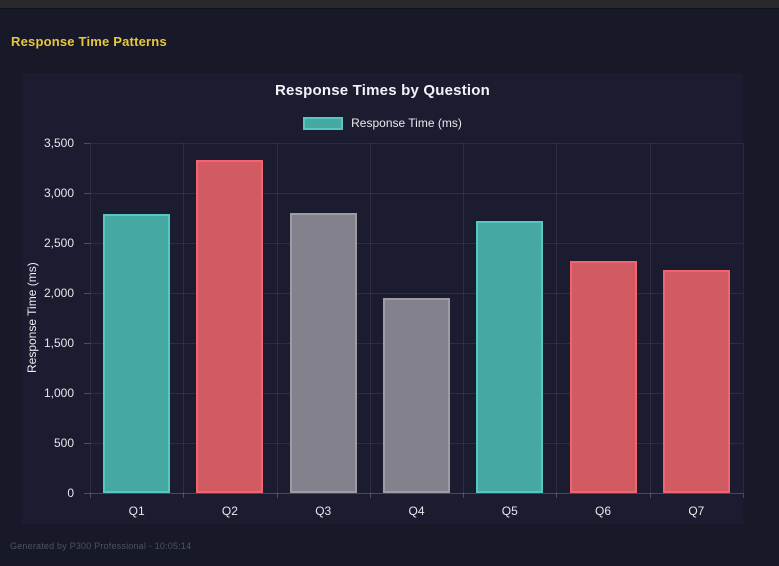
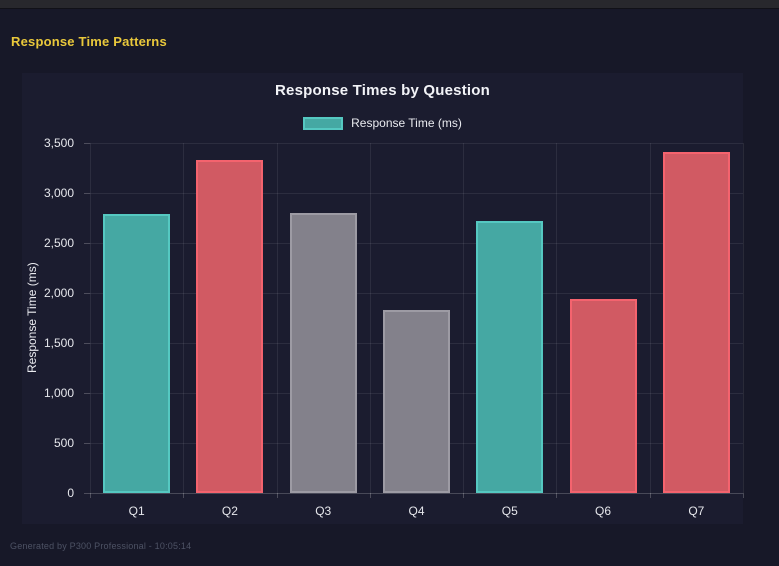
Q4: 1950 -> 1830
Q6: 2320 -> 1940
Q7: 2230 -> 3410
